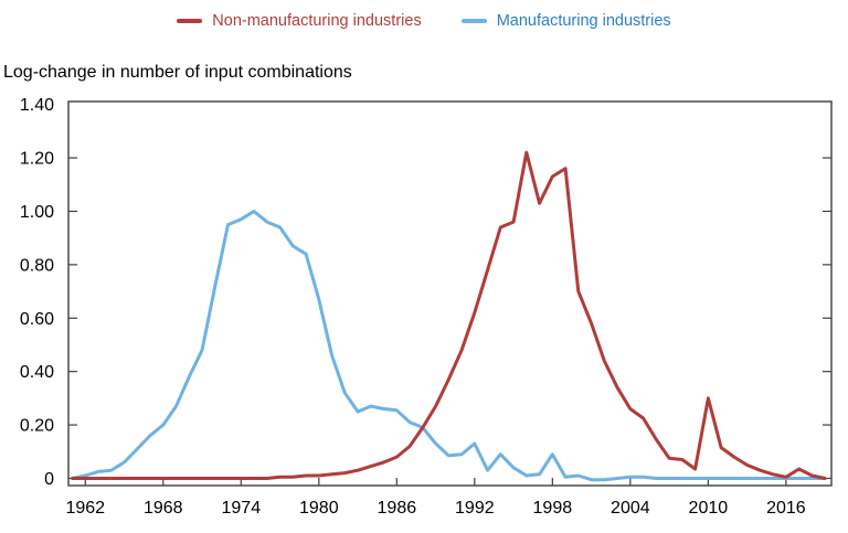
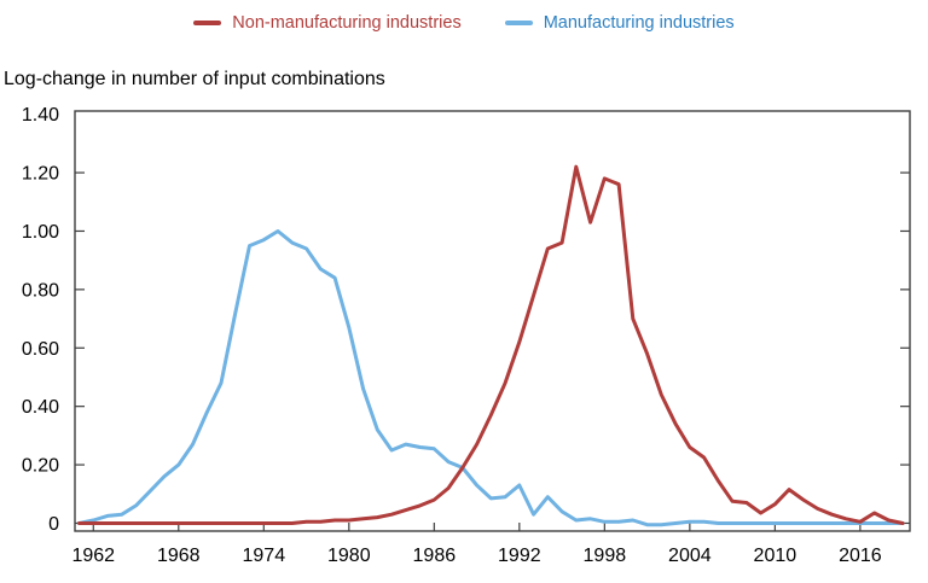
Non-manufacturing industries/1998: 1.13 -> 1.18
Manufacturing industries/1998: 0.09 -> 0.01
Non-manufacturing industries/2010: 0.30 -> 0.07
